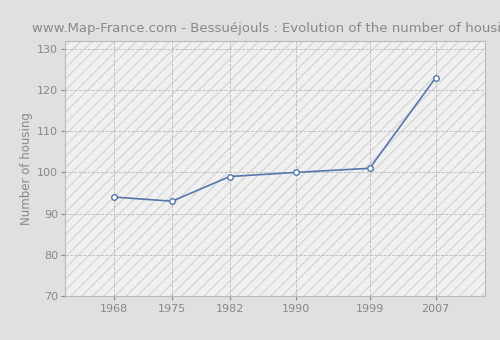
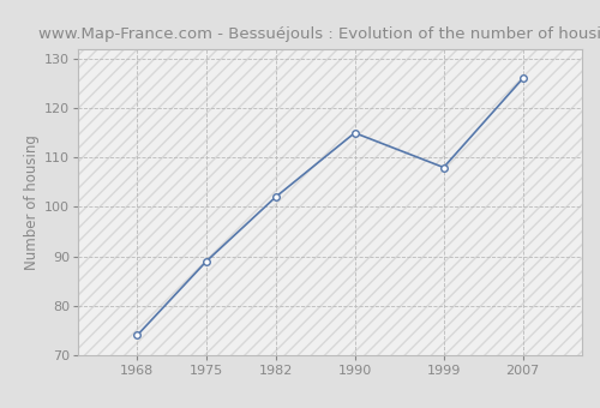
1968: 94 -> 74
1975: 93 -> 89
1982: 99 -> 102
1990: 100 -> 115
1999: 101 -> 108
2007: 123 -> 126
